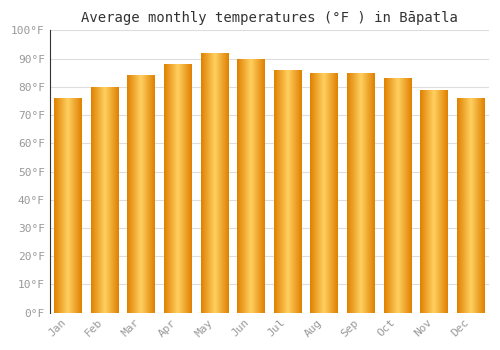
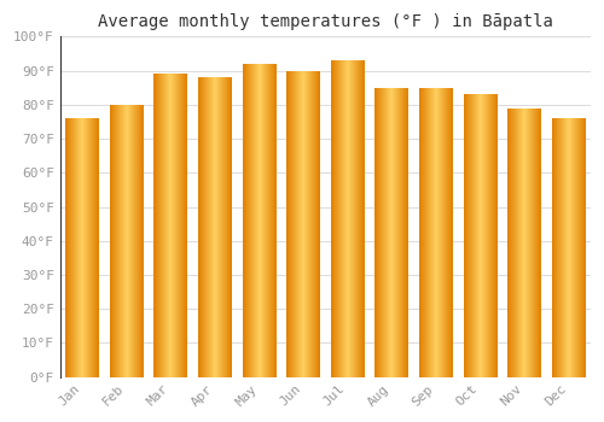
Mar: 84°F -> 89°F
Jul: 86°F -> 93°F
